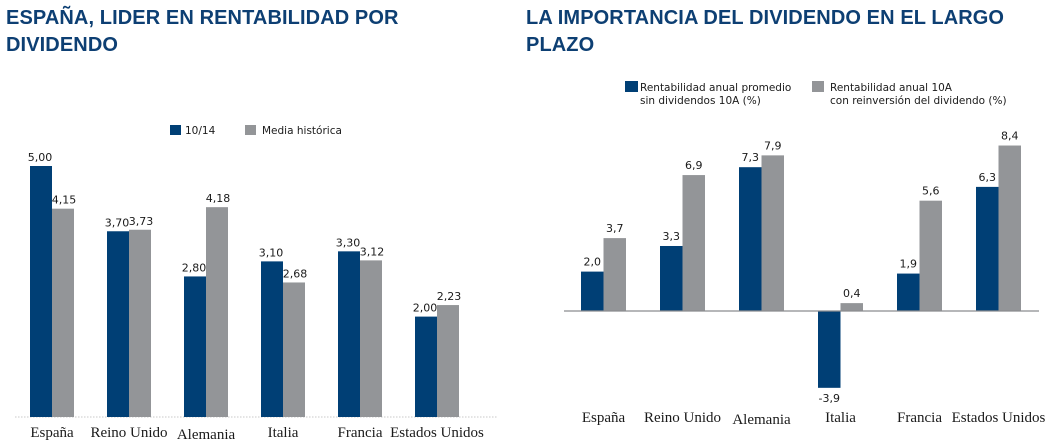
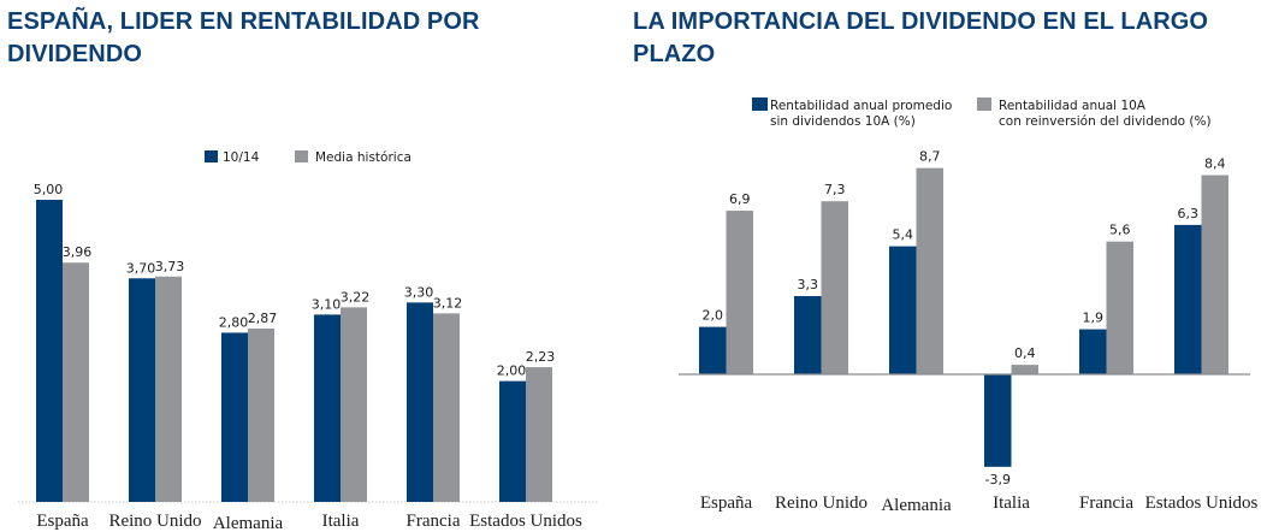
ESPAÑA, LIDER EN RENTABILIDAD POR DIVIDENDO/Media histórica/España: 4,15 -> 3,96
ESPAÑA, LIDER EN RENTABILIDAD POR DIVIDENDO/Media histórica/Alemania: 4,18 -> 2,87
ESPAÑA, LIDER EN RENTABILIDAD POR DIVIDENDO/Media histórica/Italia: 2,68 -> 3,22
LA IMPORTANCIA DEL DIVIDENDO EN EL LARGO PLAZO/Rentabilidad anual 10A con reinversión del dividendo (%)/España: 3,7 -> 6,9
LA IMPORTANCIA DEL DIVIDENDO EN EL LARGO PLAZO/Rentabilidad anual 10A con reinversión del dividendo (%)/Reino Unido: 6,9 -> 7,3
LA IMPORTANCIA DEL DIVIDENDO EN EL LARGO PLAZO/Rentabilidad anual promedio sin dividendos 10A (%)/Alemania: 7,3 -> 5,4
LA IMPORTANCIA DEL DIVIDENDO EN EL LARGO PLAZO/Rentabilidad anual 10A con reinversión del dividendo (%)/Alemania: 7,9 -> 8,7
